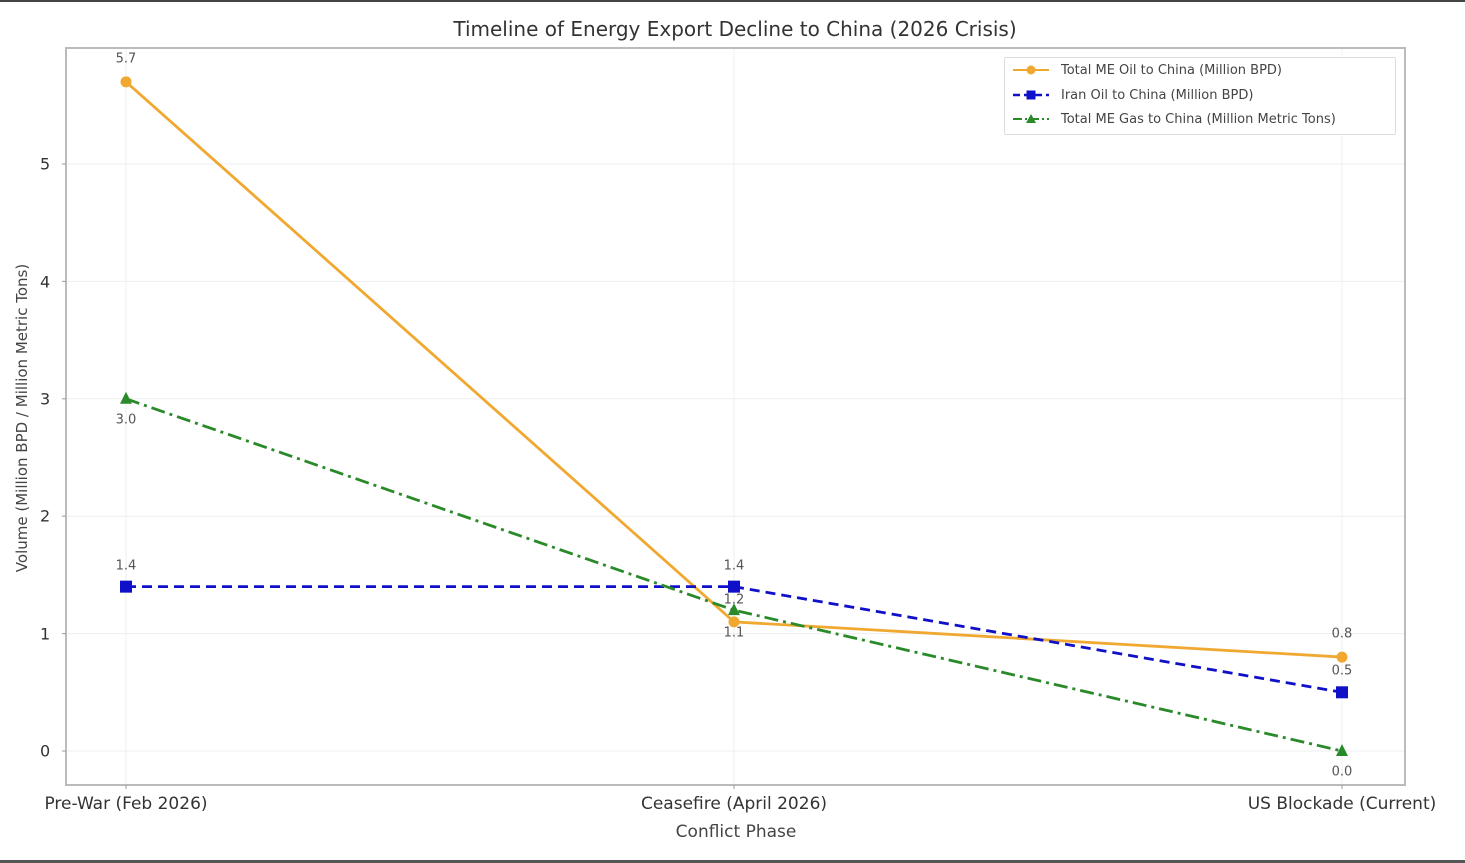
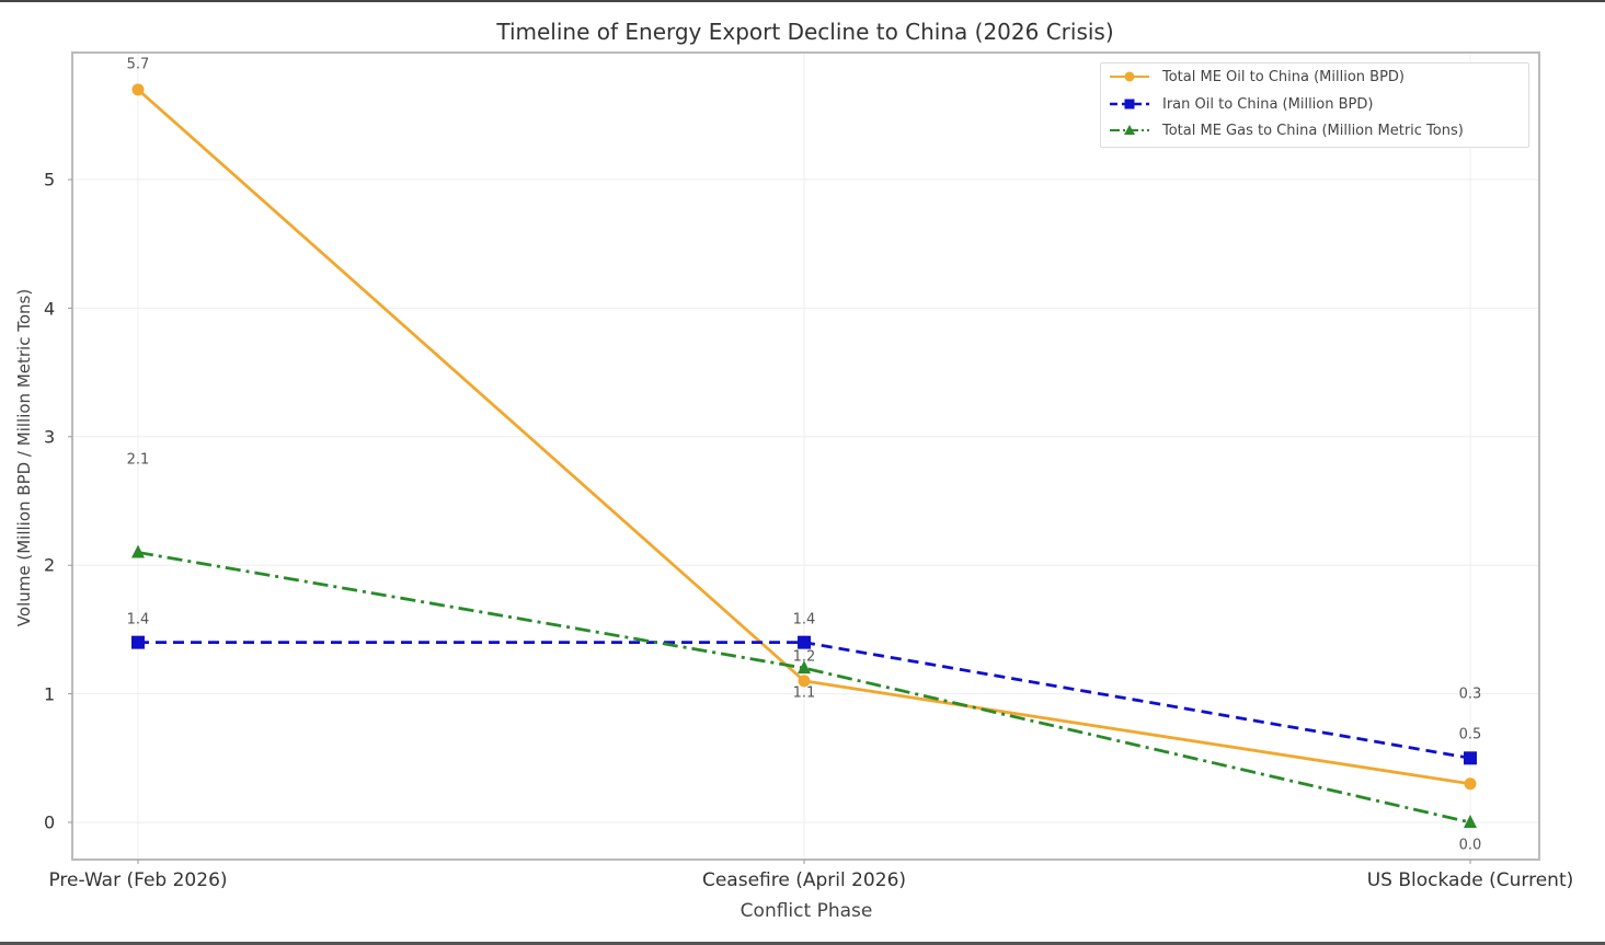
Total ME Gas to China (Million Metric Tons)/Pre-War (Feb 2026): 3.0 -> 2.1
Total ME Oil to China (Million BPD)/US Blockade (Current): 0.8 -> 0.3
